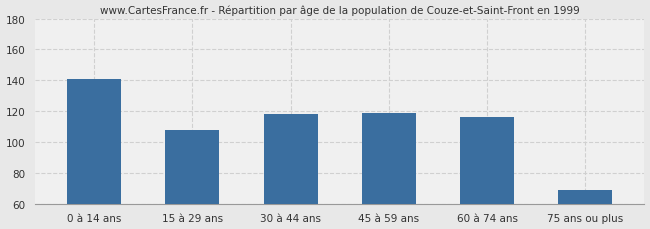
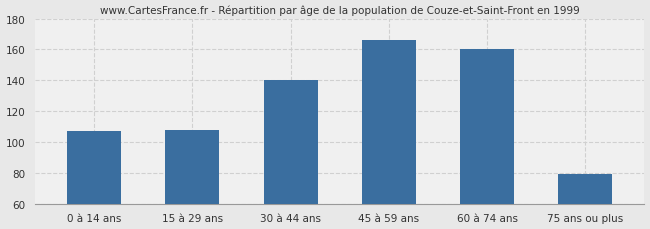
0 à 14 ans: 141 -> 107
30 à 44 ans: 118 -> 140
45 à 59 ans: 119 -> 166
60 à 74 ans: 116 -> 160
75 ans ou plus: 69 -> 79
